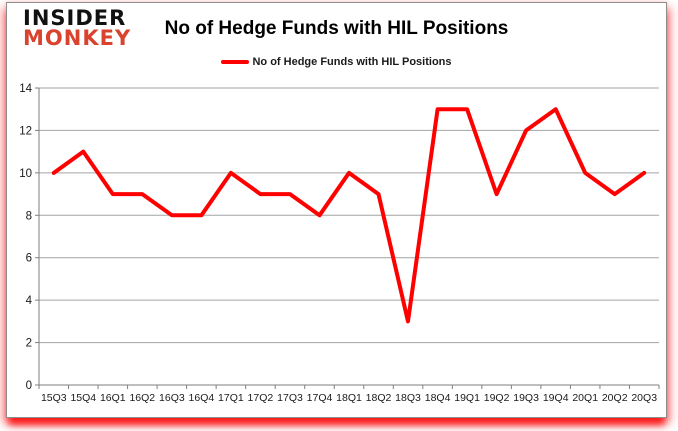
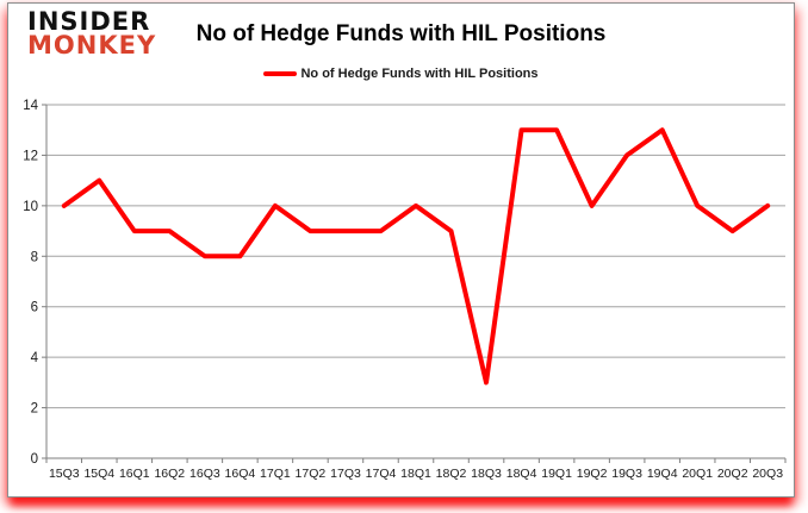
17Q4: 8 -> 9
19Q2: 9 -> 10
